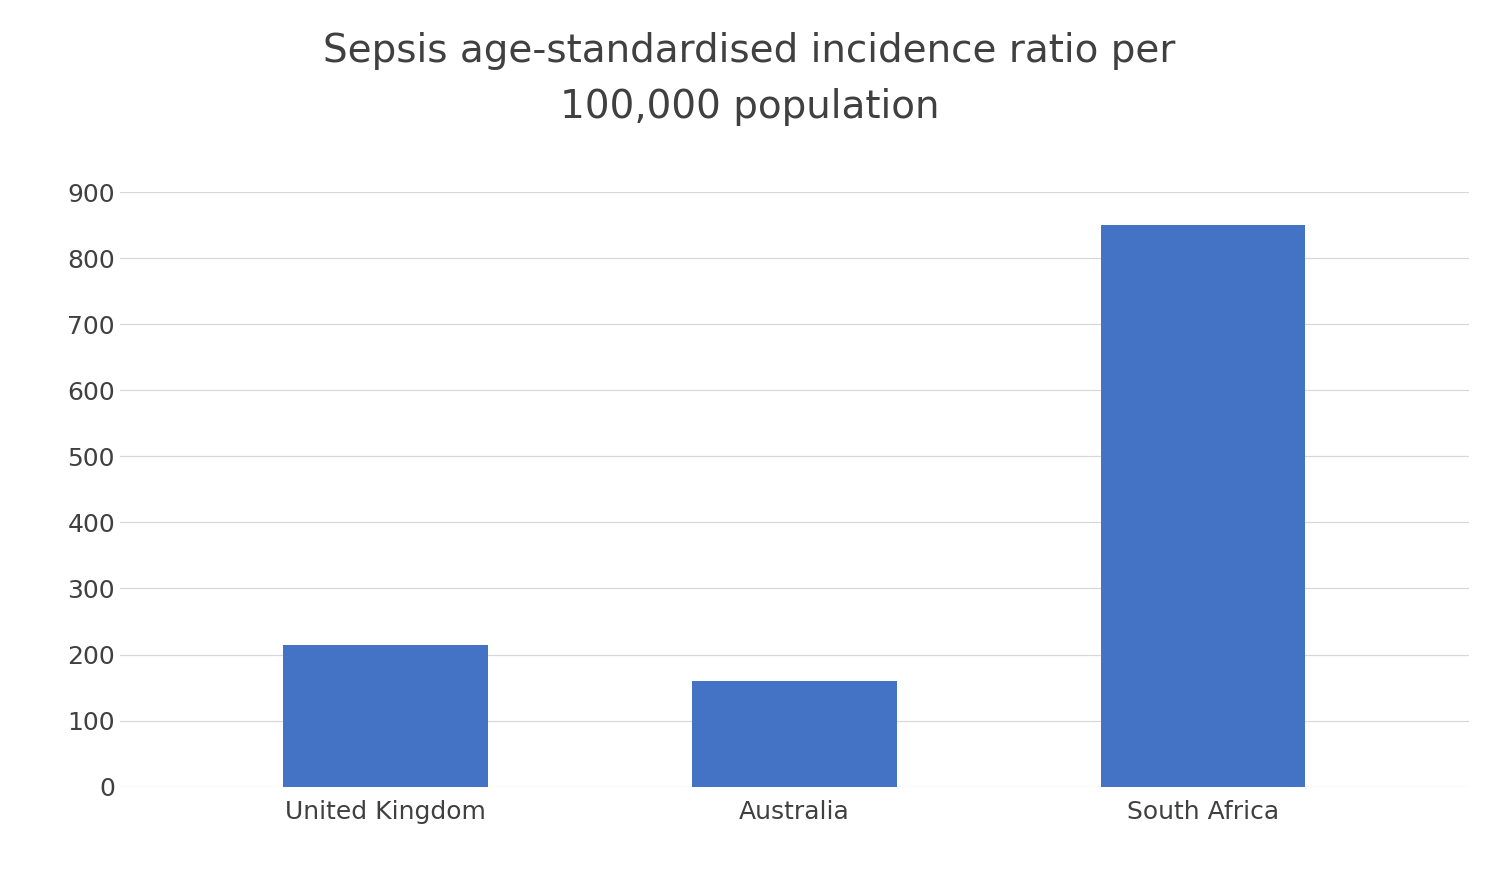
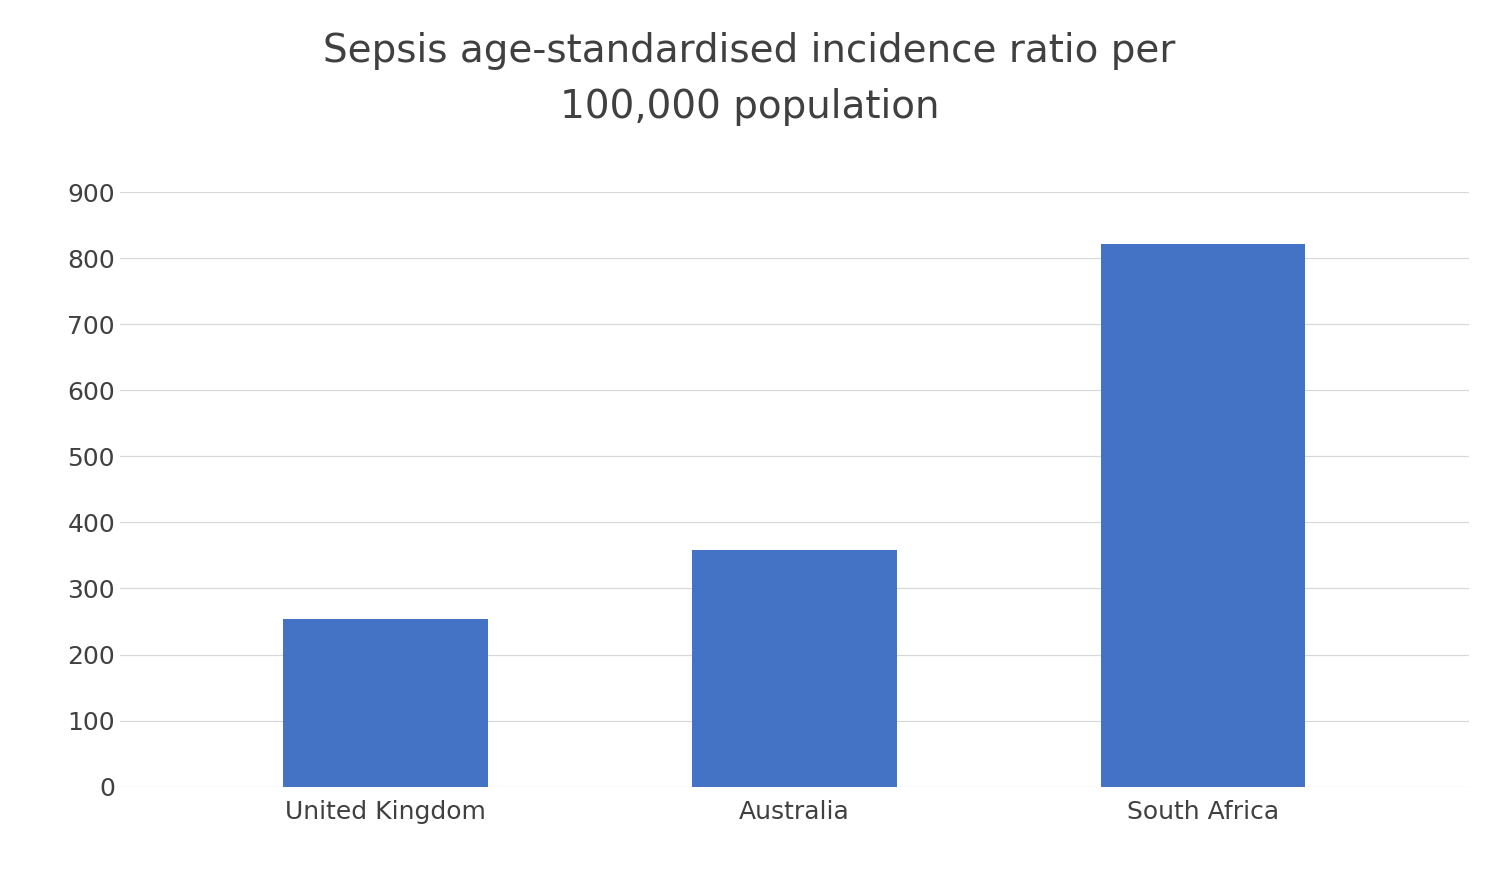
United Kingdom: 215 -> 254
Australia: 160 -> 358
South Africa: 850 -> 822
